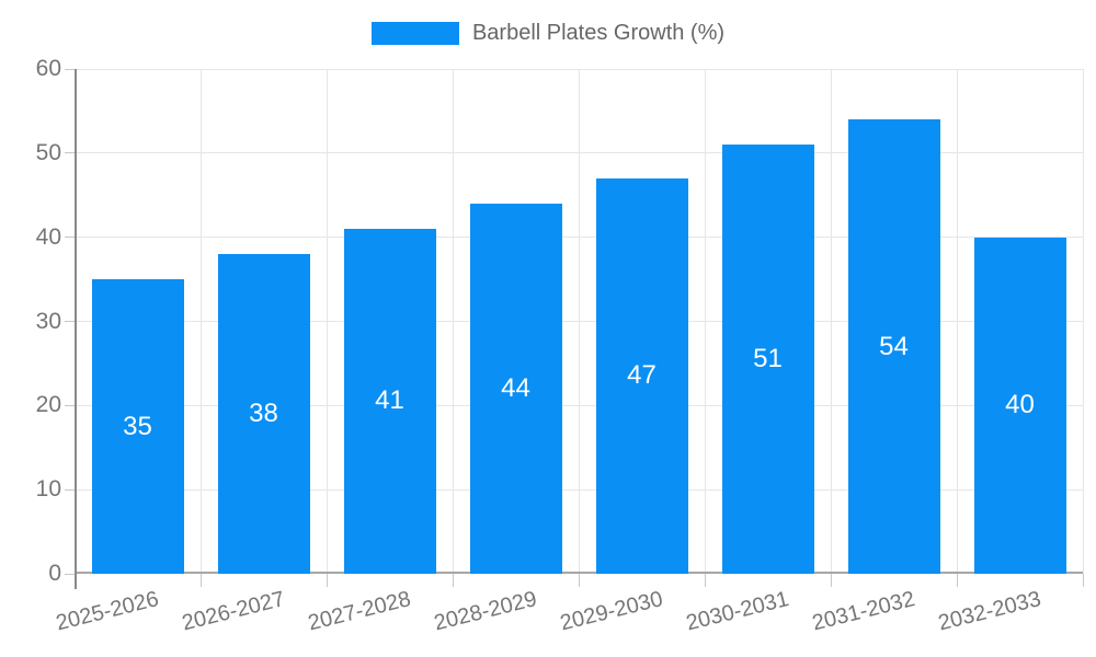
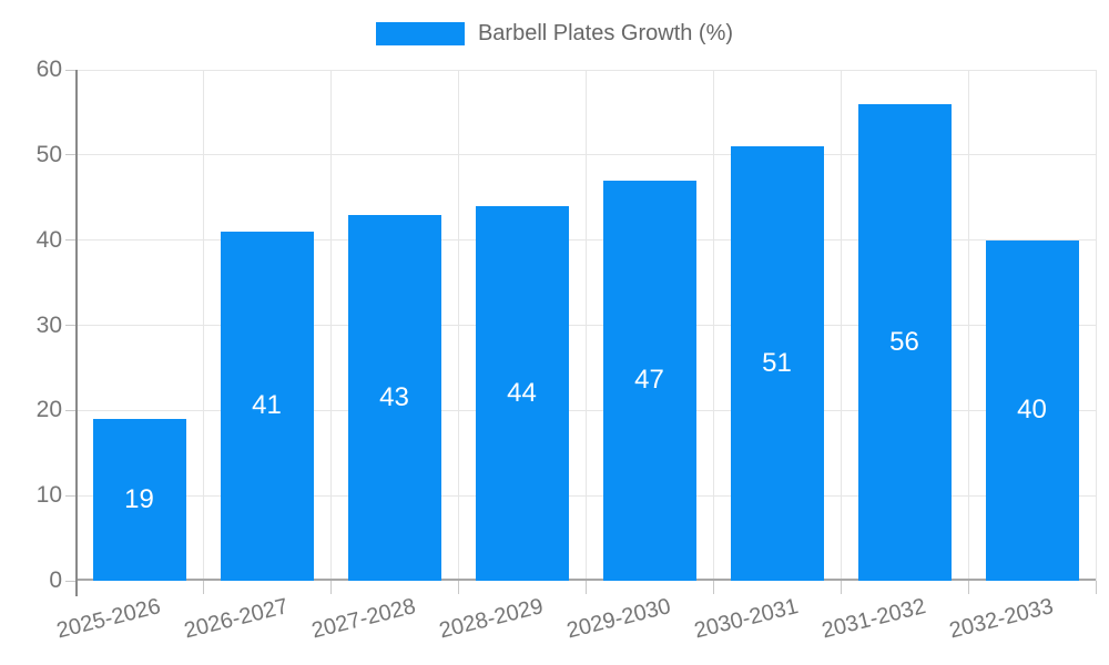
2025-2026: 35 -> 19
2026-2027: 38 -> 41
2027-2028: 41 -> 43
2031-2032: 54 -> 56
